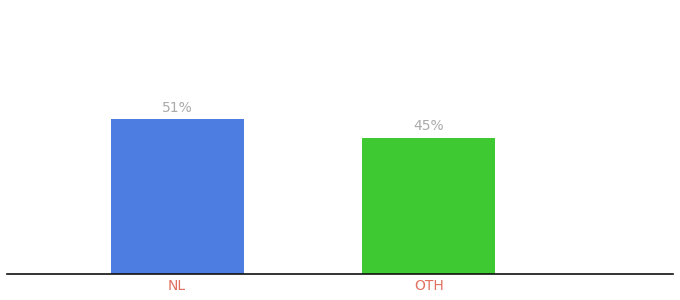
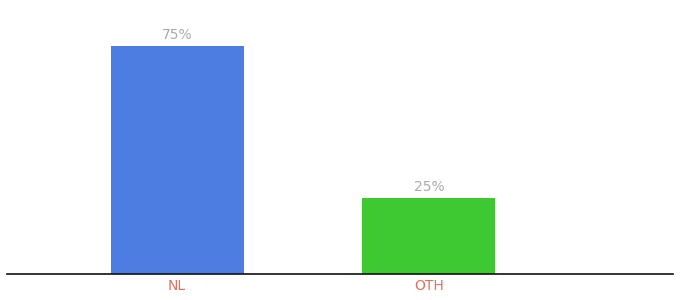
NL: 51% -> 75%
OTH: 45% -> 25%
